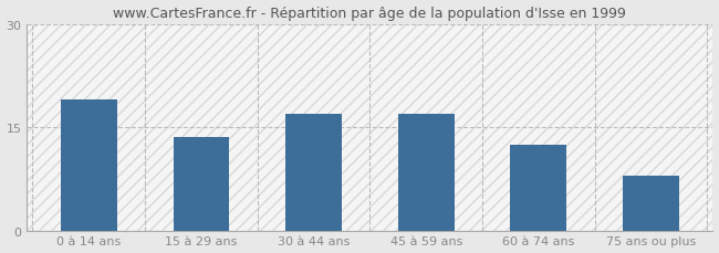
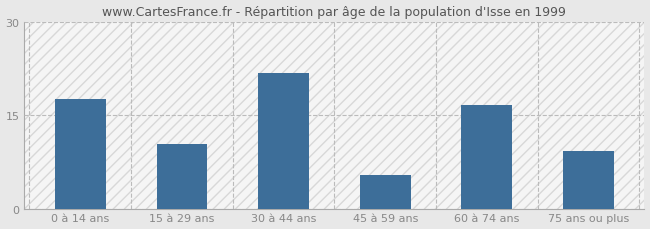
0 à 14 ans: 19.0 -> 17.6
15 à 29 ans: 13.5 -> 10.4
30 à 44 ans: 17.0 -> 21.8
45 à 59 ans: 17.0 -> 5.4
60 à 74 ans: 12.5 -> 16.6
75 ans ou plus: 8.0 -> 9.2
